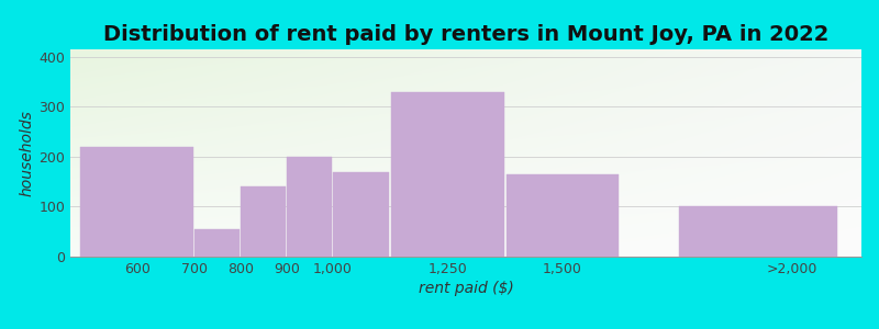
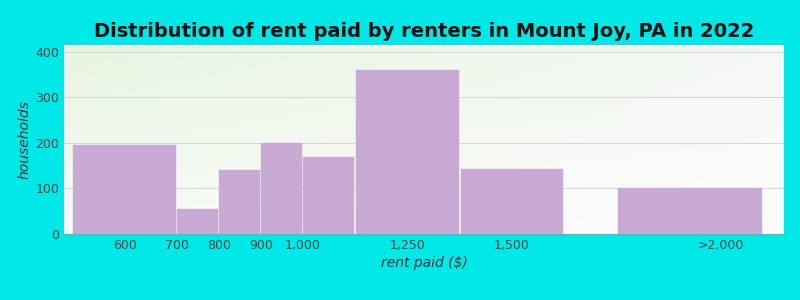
600: 220 -> 195
1,250: 330 -> 360
1,500: 165 -> 143
